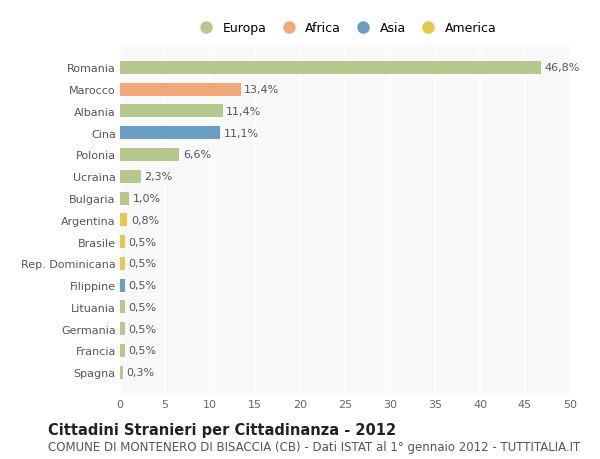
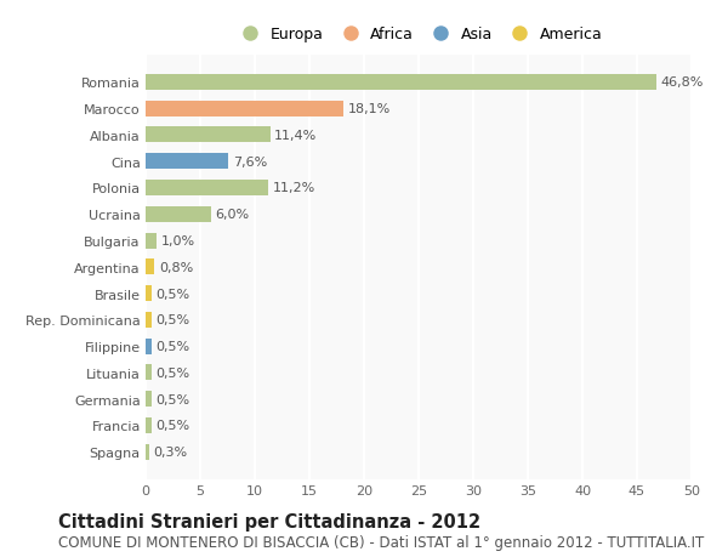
Marocco: 13,4% -> 18,1%
Cina: 11,1% -> 7,6%
Polonia: 6,6% -> 11,2%
Ucraina: 2,3% -> 6,0%
